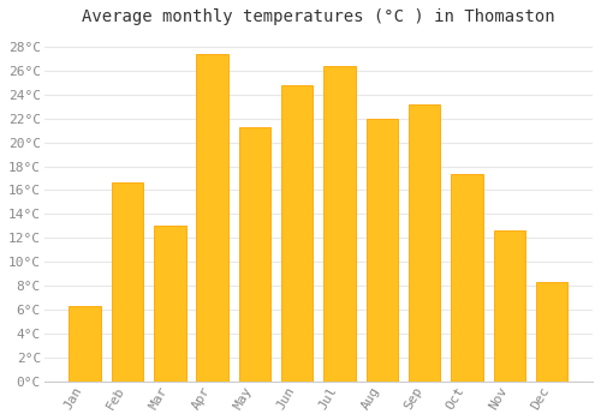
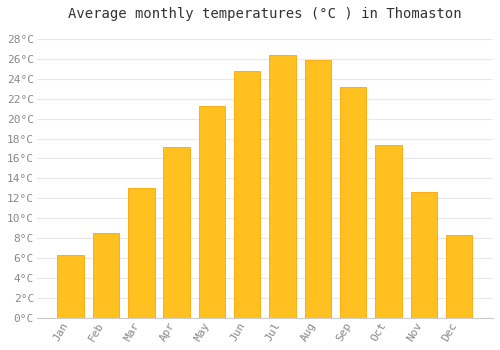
Feb: 16.6°C -> 8.5°C
Apr: 27.4°C -> 17.2°C
Aug: 22.0°C -> 25.9°C
